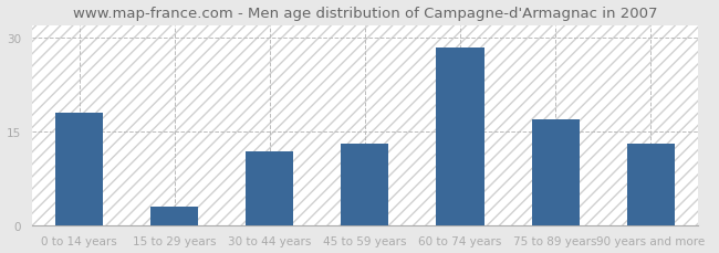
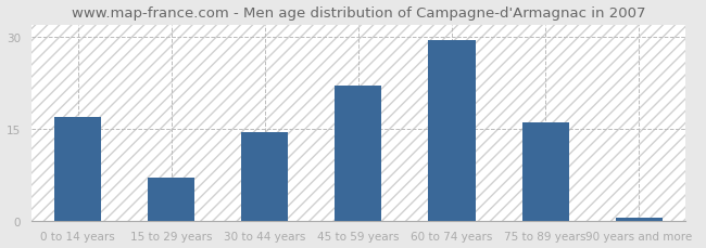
0 to 14 years: 18.0 -> 17.0
15 to 29 years: 3.0 -> 7.0
30 to 44 years: 11.8 -> 14.5
45 to 59 years: 13.0 -> 22.0
60 to 74 years: 28.4 -> 29.5
75 to 89 years: 17.0 -> 16.0
90 years and more: 13.0 -> 0.5
